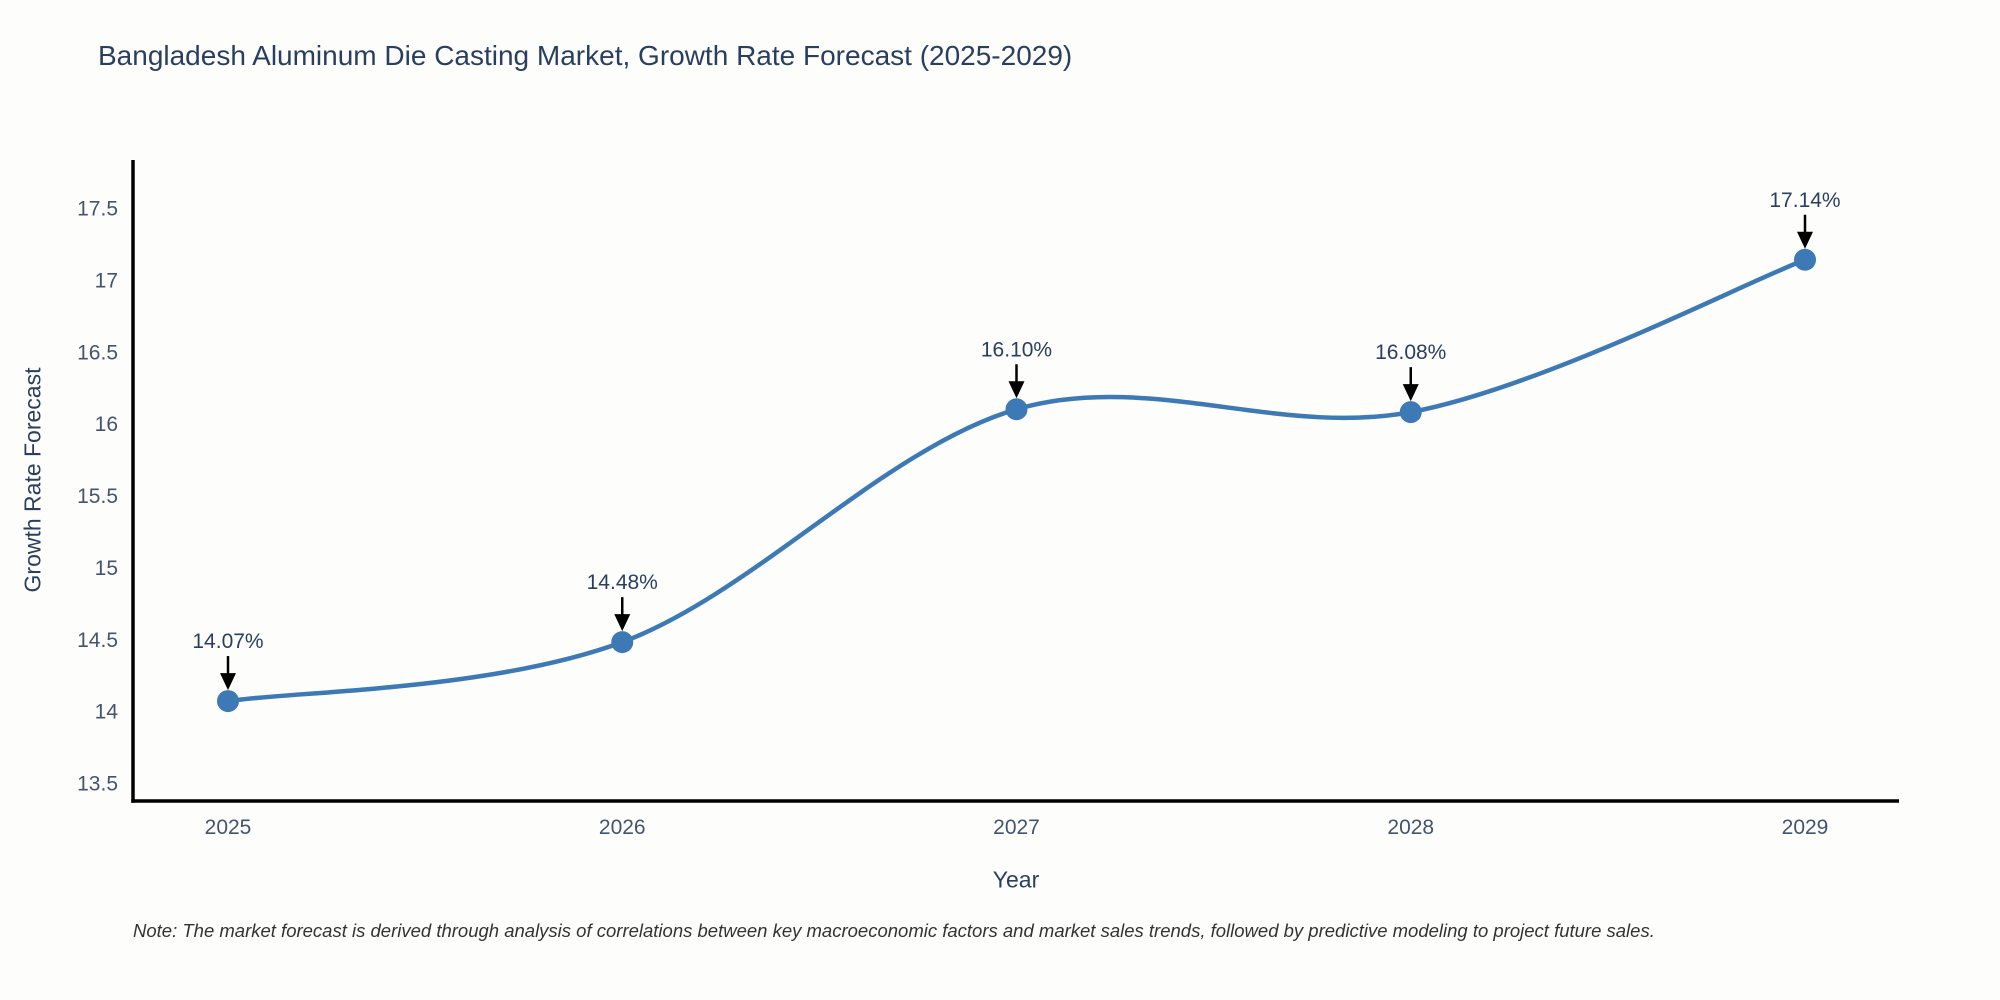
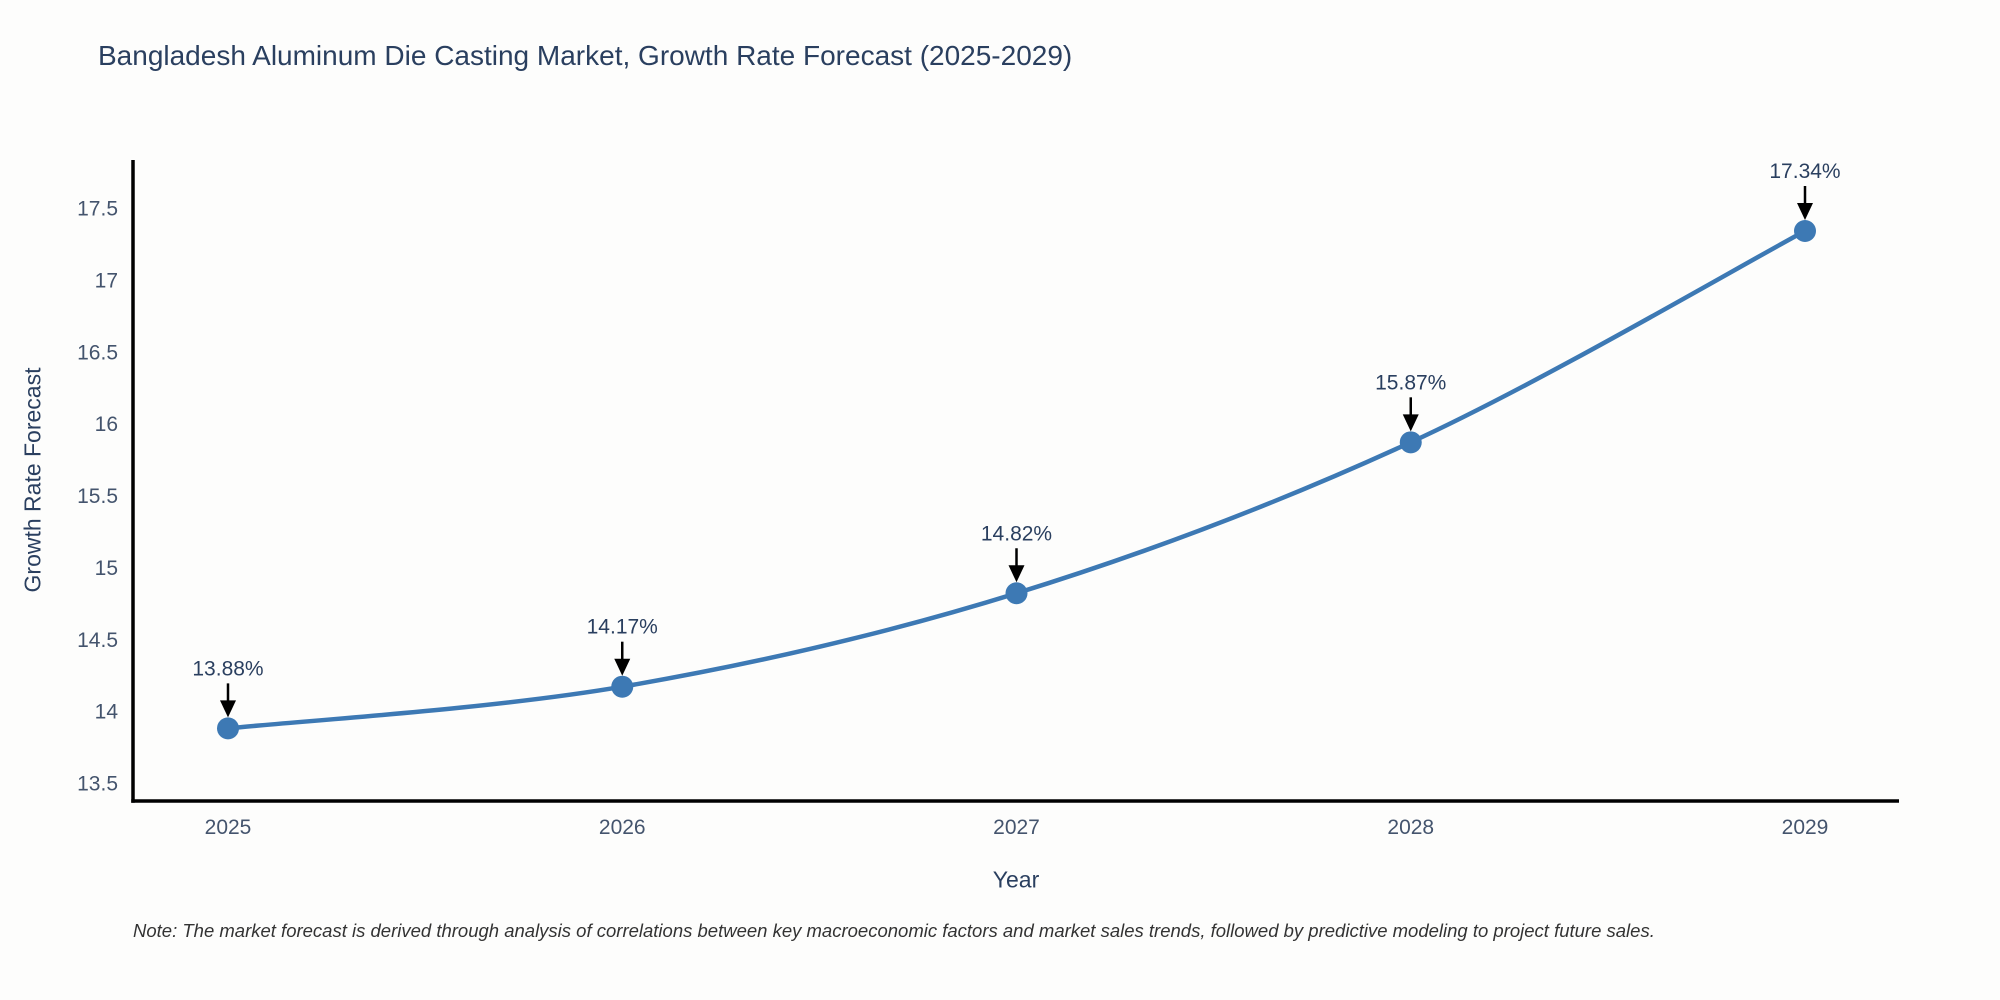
2025: 14.07% -> 13.88%
2026: 14.48% -> 14.17%
2027: 16.10% -> 14.82%
2028: 16.08% -> 15.87%
2029: 17.14% -> 17.34%
